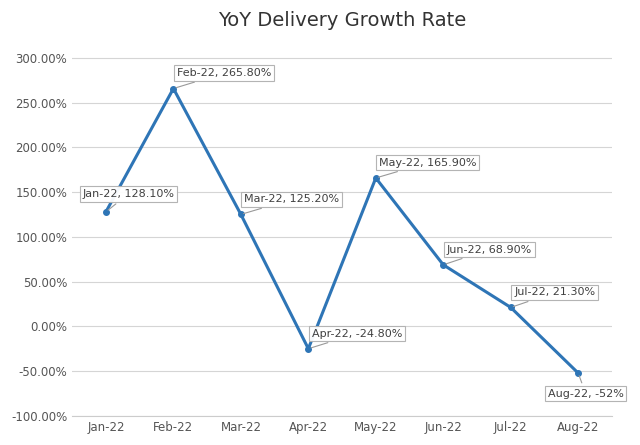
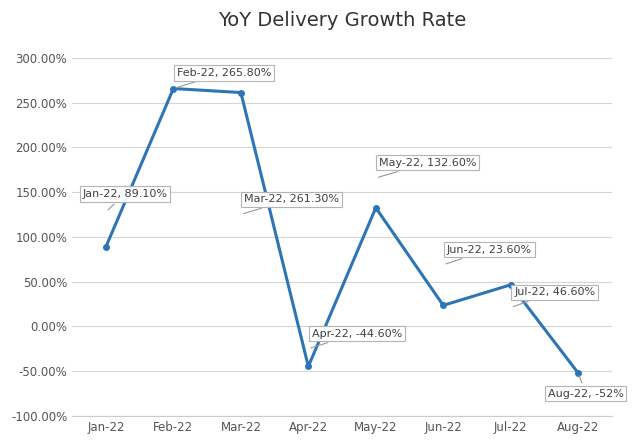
Jan-22: 128.10% -> 89.10%
Mar-22: 125.20% -> 261.30%
Apr-22: -24.80% -> -44.60%
May-22: 165.90% -> 132.60%
Jun-22: 68.90% -> 23.60%
Jul-22: 21.30% -> 46.60%
